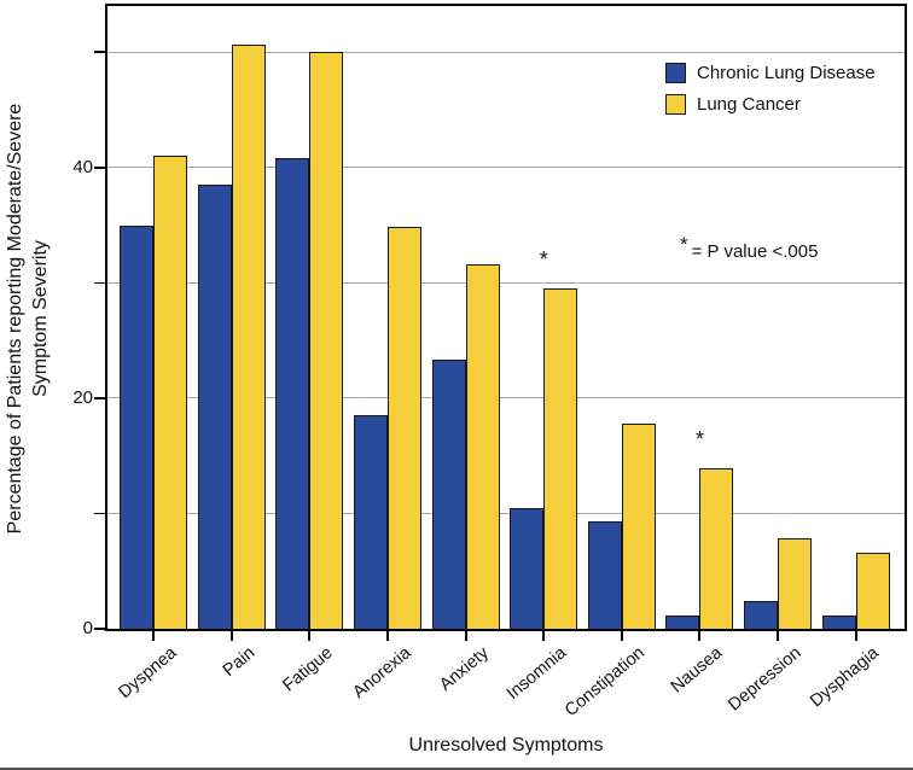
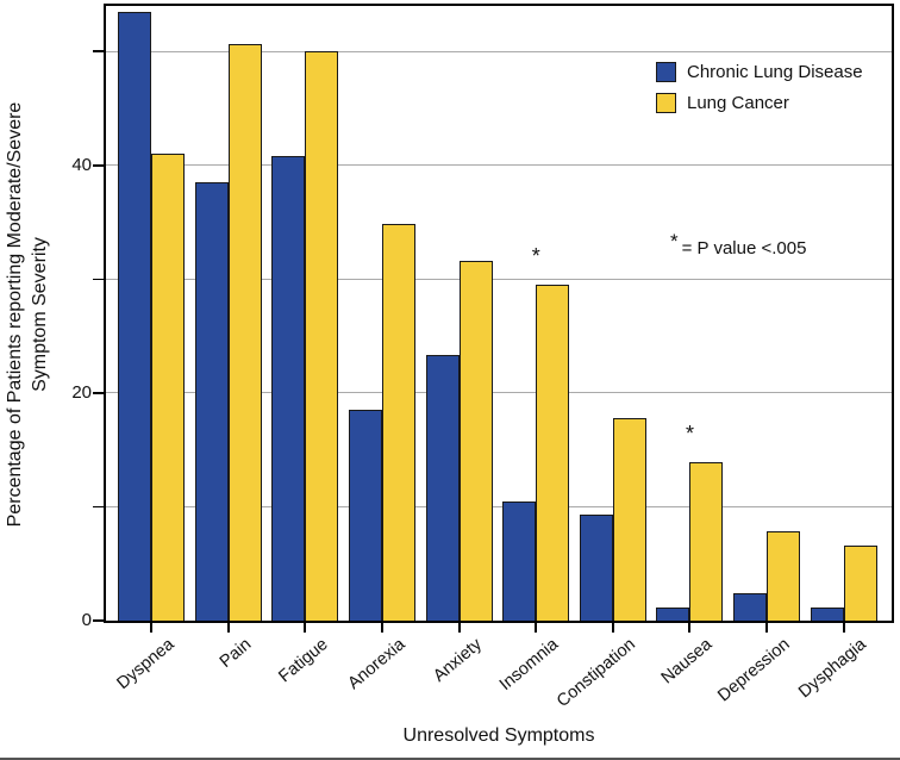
Chronic Lung Disease/Dyspnea: 35 -> 54
